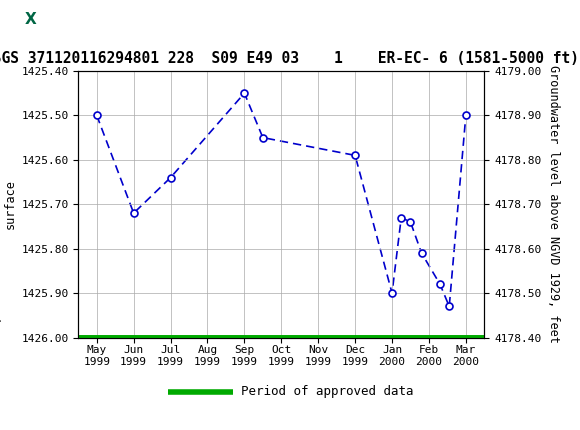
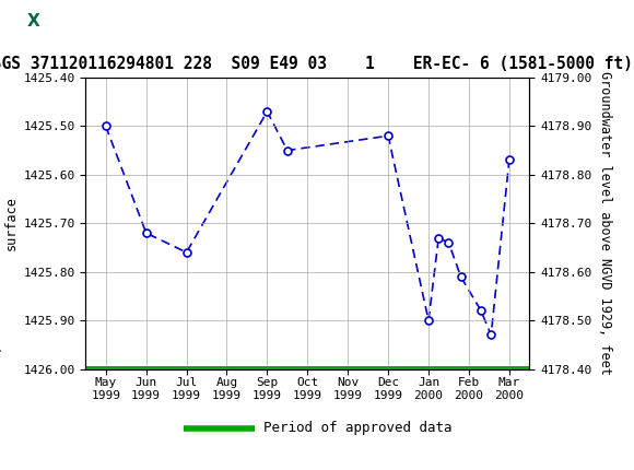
Jul 1999: 1425.64 -> 1425.76
Sep 1999: 1425.45 -> 1425.47
Dec 1999: 1425.59 -> 1425.52
Mar 2000: 1425.50 -> 1425.57
